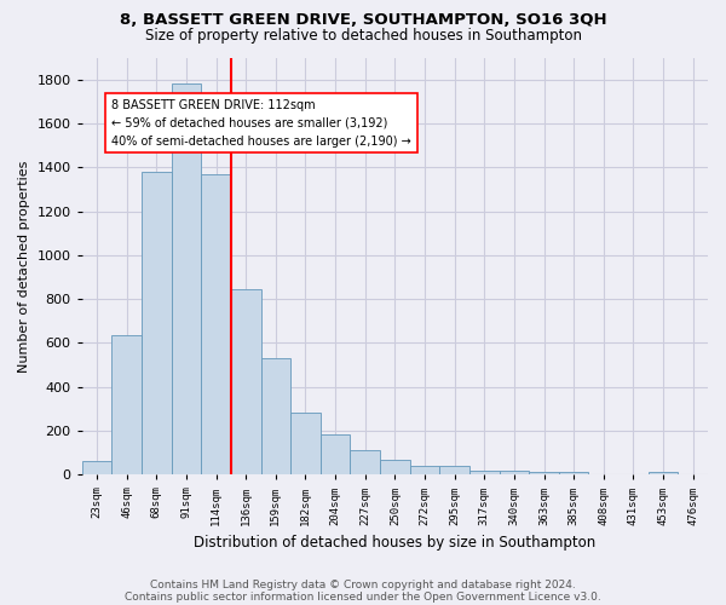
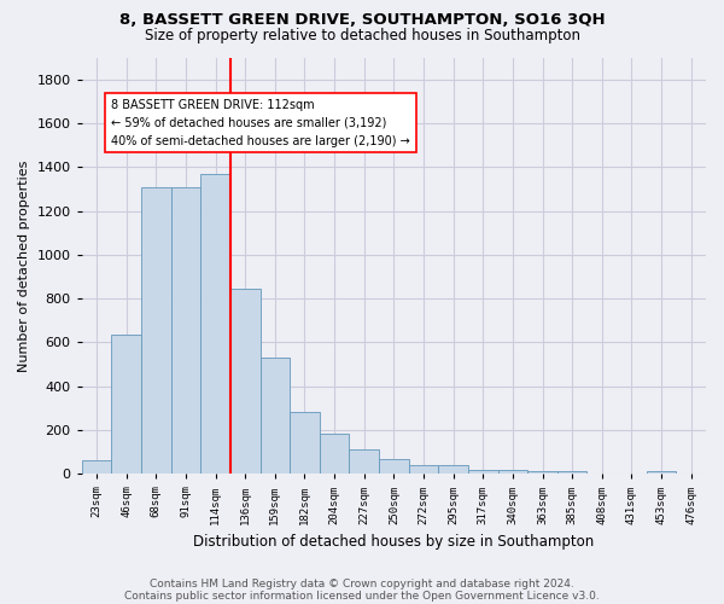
68sqm: 1380 -> 1310
91sqm: 1780 -> 1310
